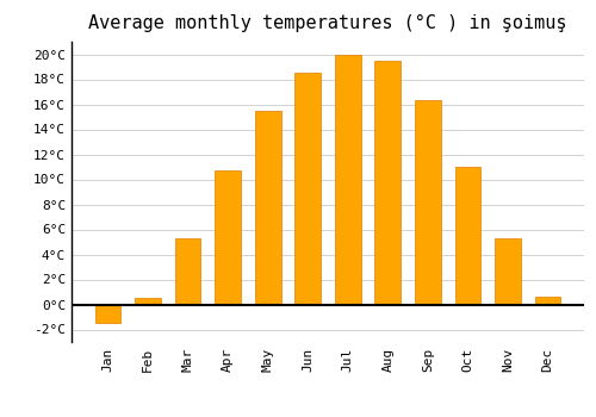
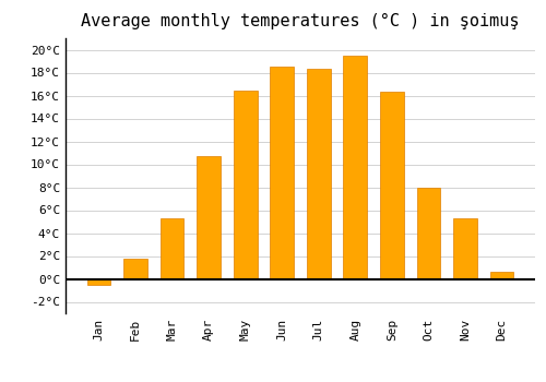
Jan: -1.5°C -> -0.5°C
Feb: 0.5°C -> 1.8°C
May: 15.5°C -> 16.4°C
Jul: 20.0°C -> 18.3°C
Oct: 11.0°C -> 8.0°C
